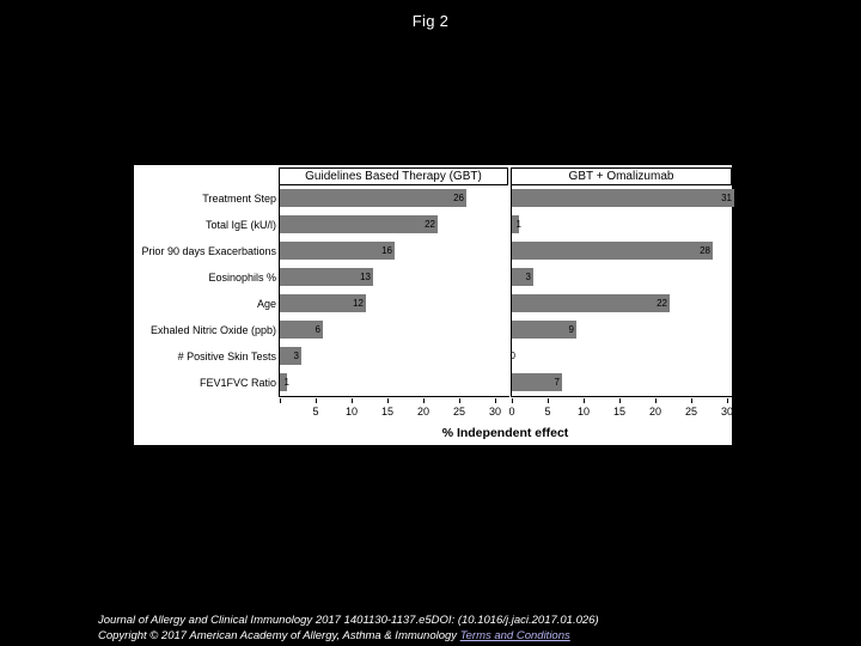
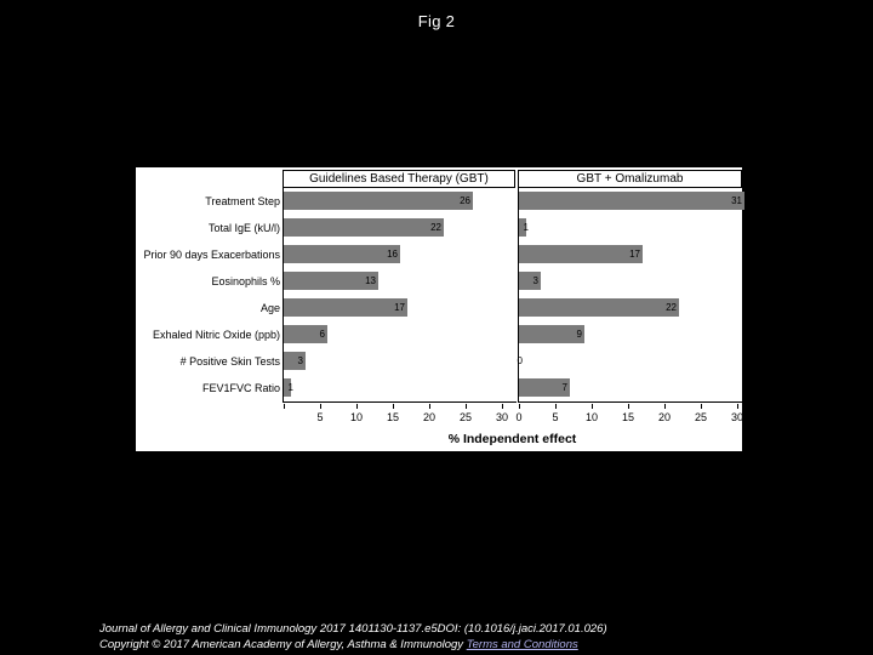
GBT + Omalizumab/Prior 90 days Exacerbations: 28 -> 17
Guidelines Based Therapy (GBT)/Age: 12 -> 17
